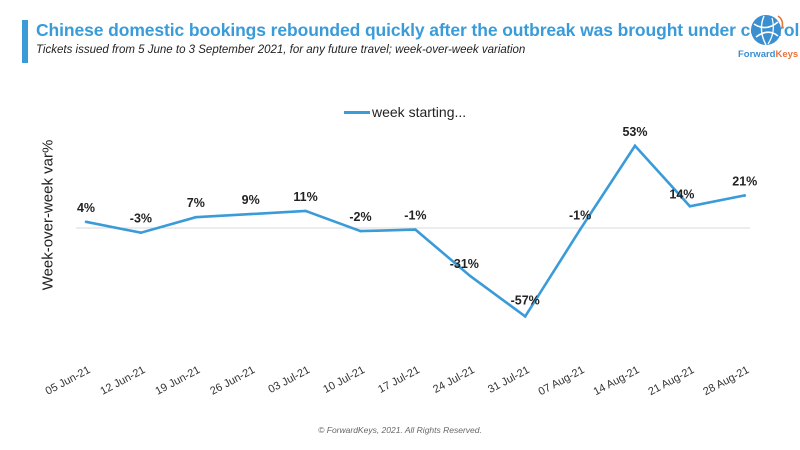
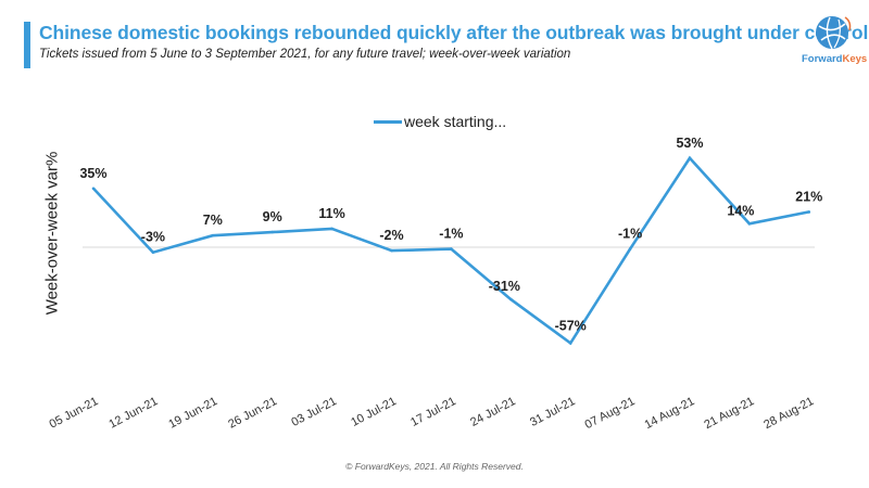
05 Jun-21: 4% -> 35%
